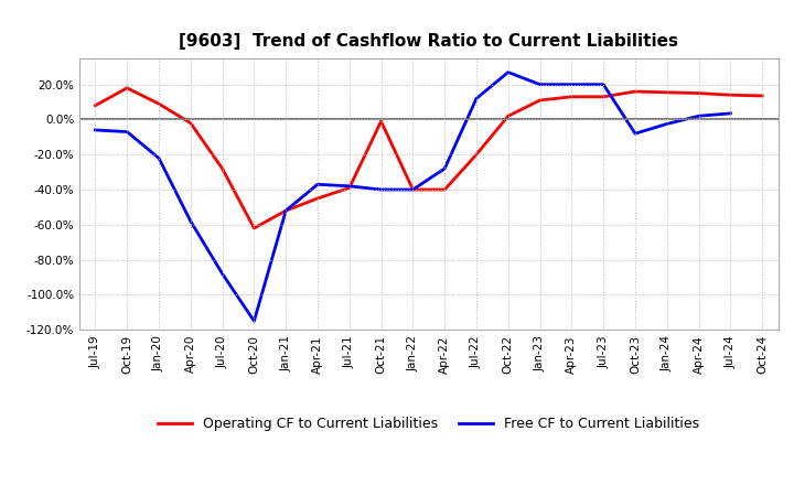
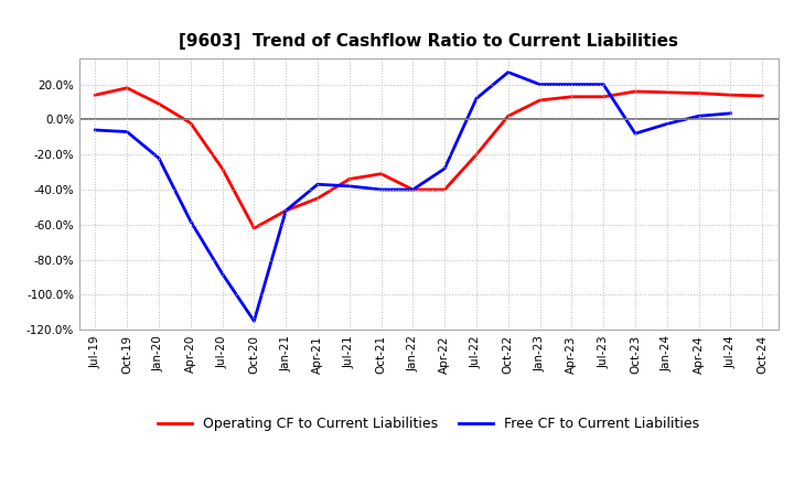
Operating CF to Current Liabilities/Jul-19: 8% -> 14%
Operating CF to Current Liabilities/Jul-21: -39% -> -34%
Operating CF to Current Liabilities/Oct-21: -1% -> -31%
